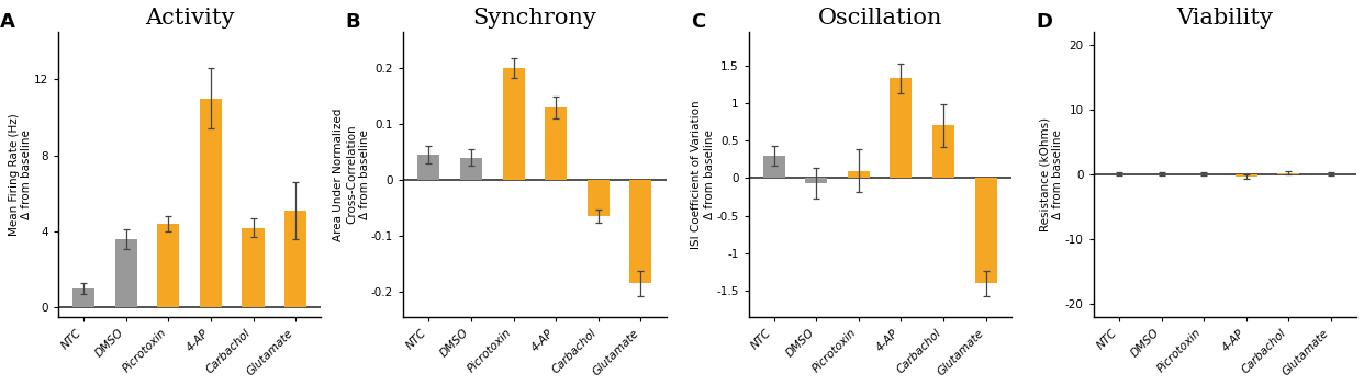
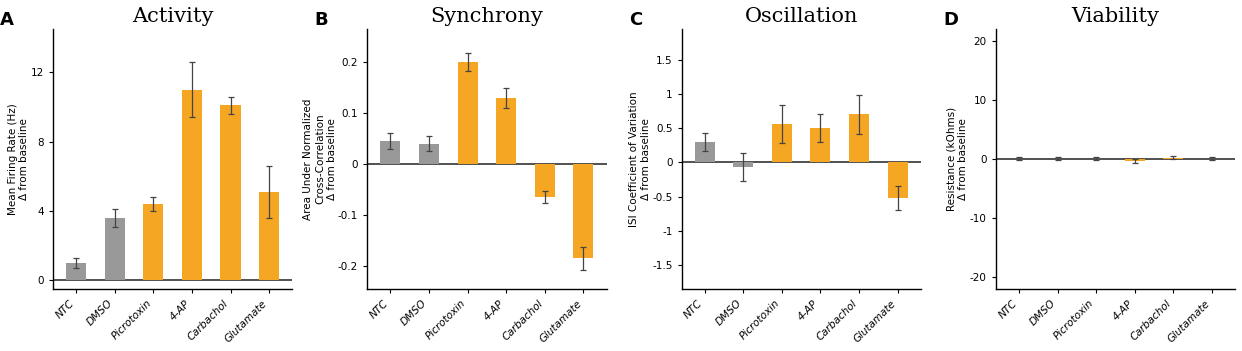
Activity/Carbachol: 4.2 -> 10.1
Oscillation/Picrotoxin: 0.10 -> 0.56
Oscillation/4-AP: 1.33 -> 0.50
Oscillation/Glutamate: -1.40 -> -0.52
